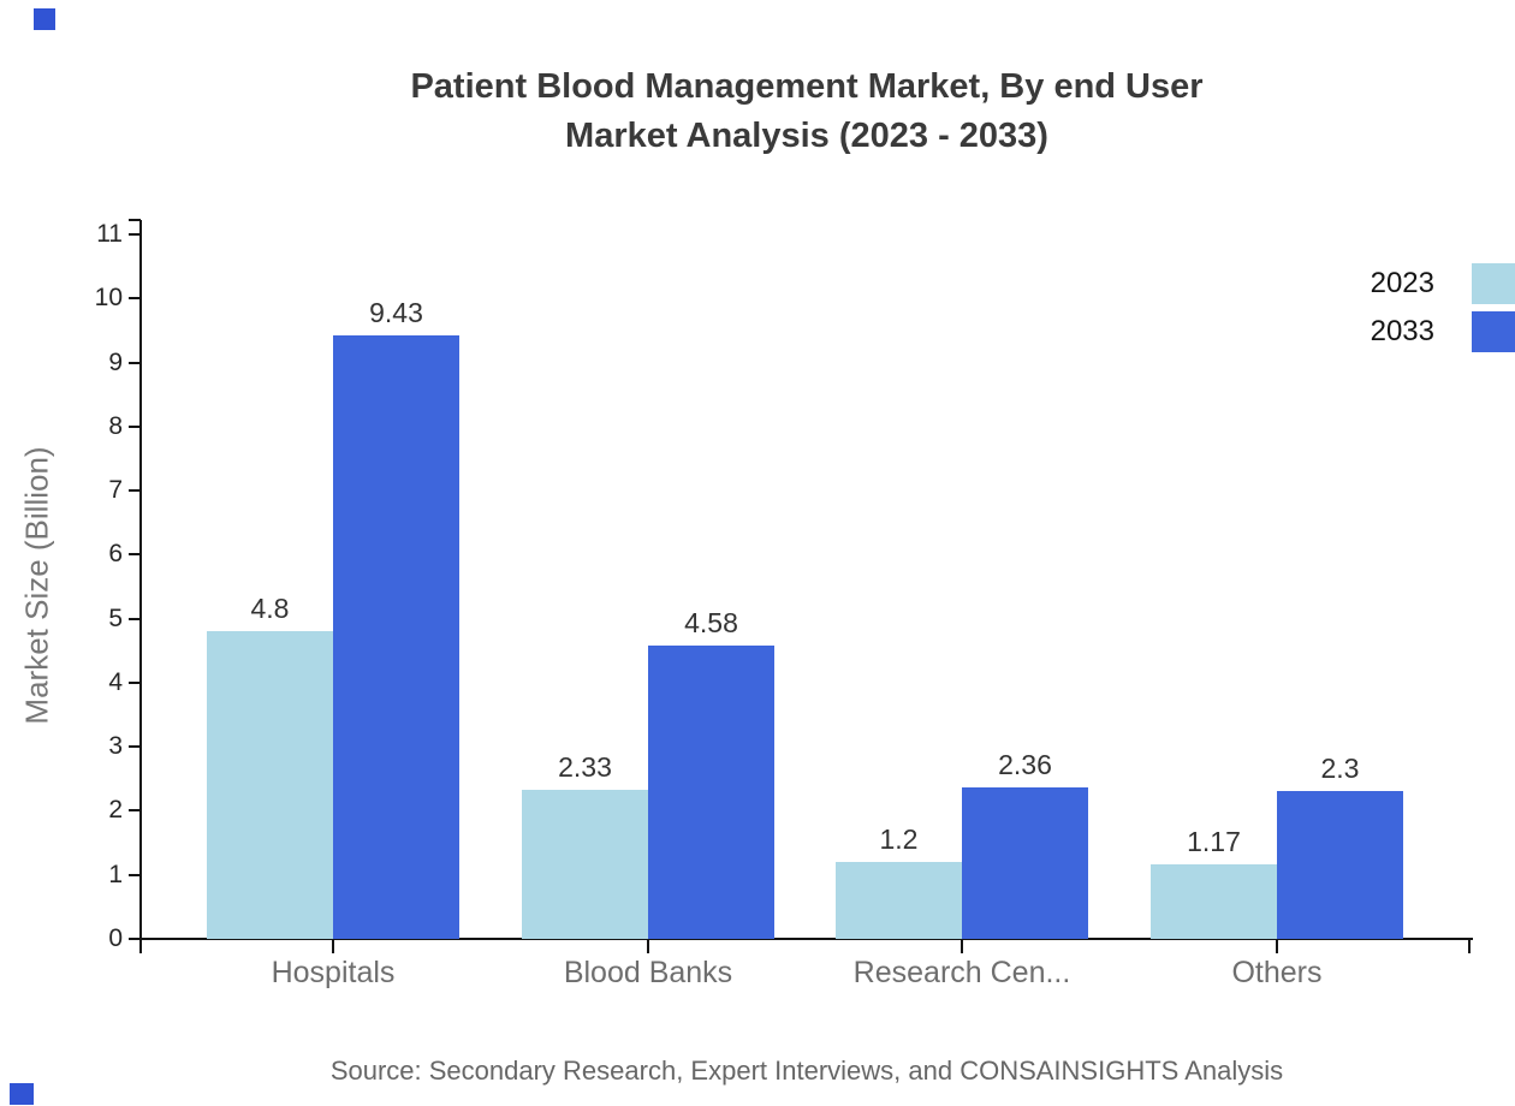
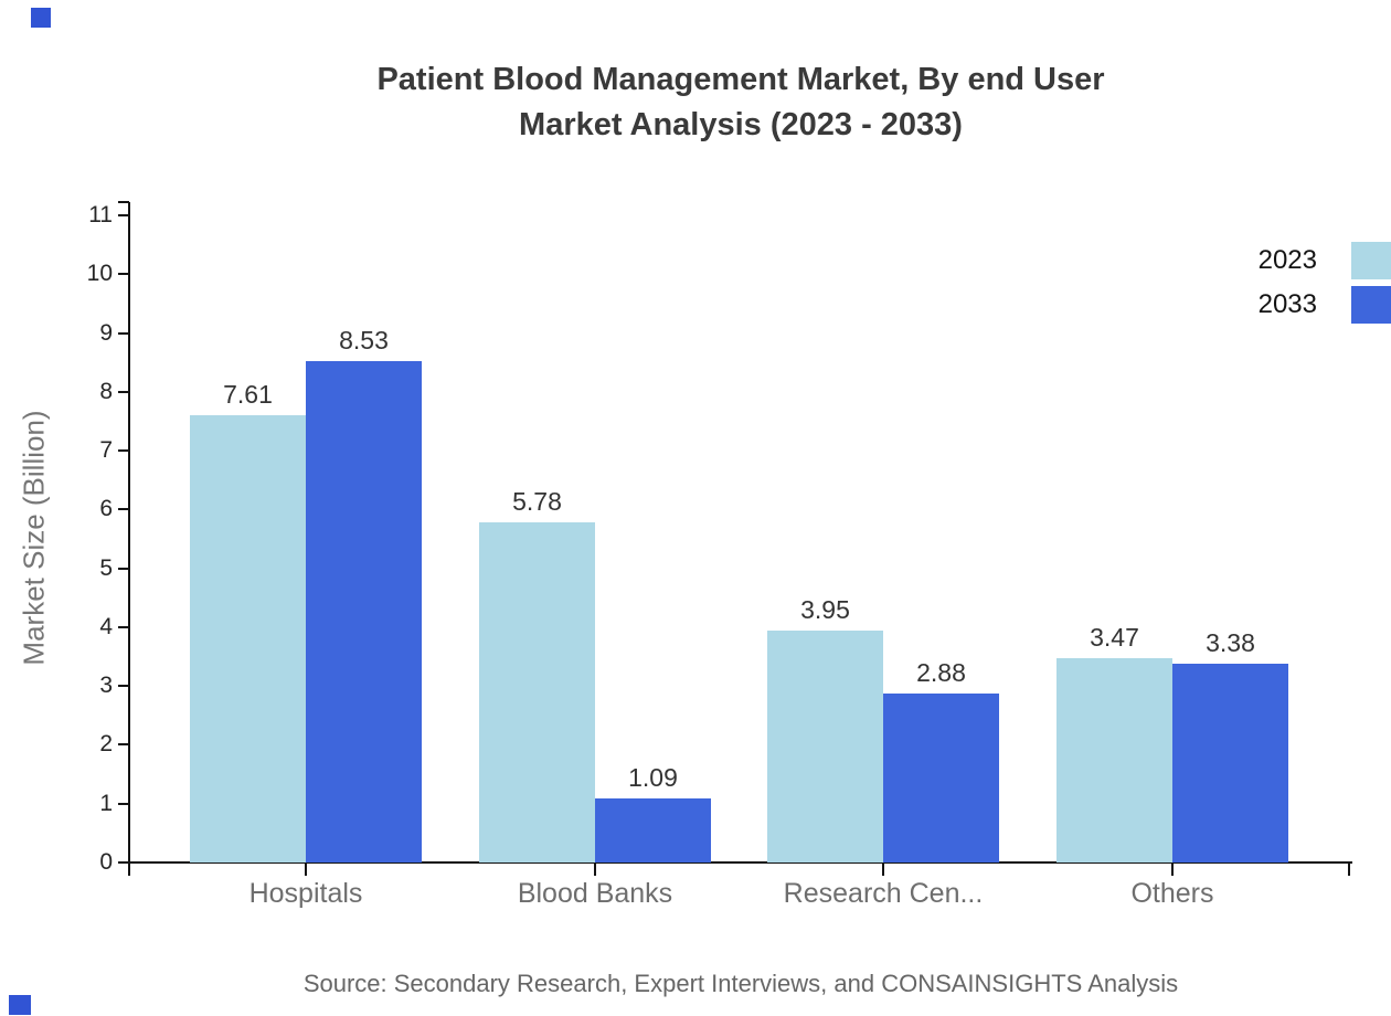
2023/Hospitals: 4.8 -> 7.61
2033/Hospitals: 9.43 -> 8.53
2023/Blood Banks: 2.33 -> 5.78
2033/Blood Banks: 4.58 -> 1.09
2023/Research Cen...: 1.2 -> 3.95
2033/Research Cen...: 2.36 -> 2.88
2023/Others: 1.17 -> 3.47
2033/Others: 2.3 -> 3.38
